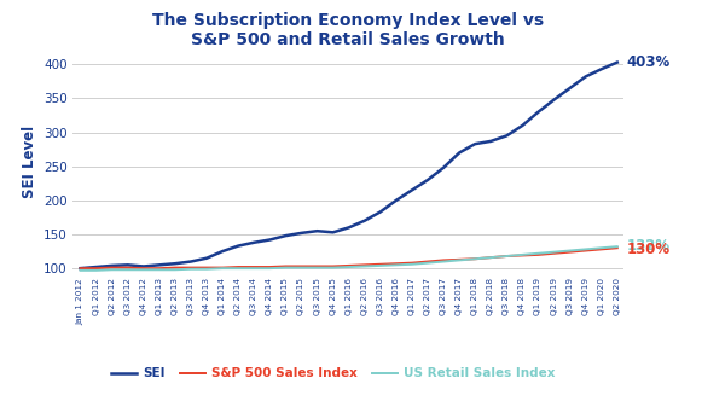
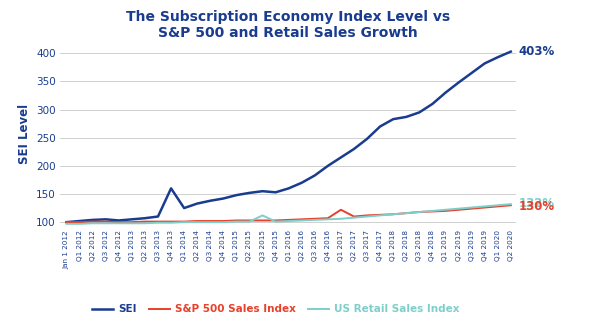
SEI/Q4 2013: 115 -> 160
US Retail Sales Index/Q3 2015: 101 -> 112
S&P 500 Sales Index/Q1 2017: 108 -> 122
